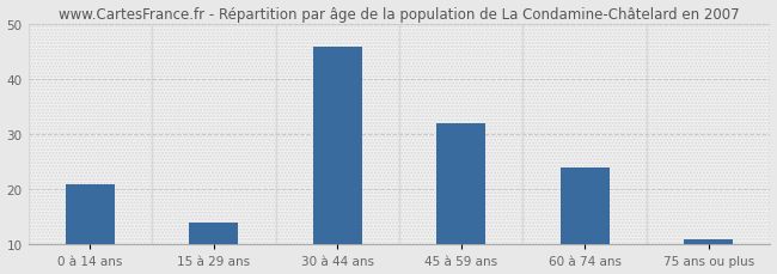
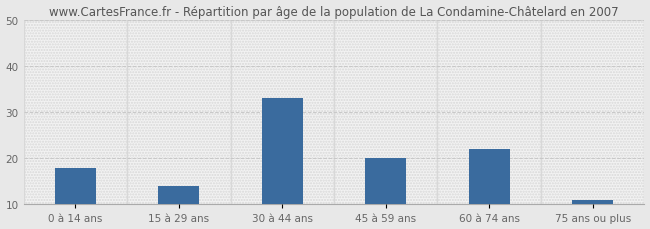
0 à 14 ans: 21 -> 18
30 à 44 ans: 46 -> 33
45 à 59 ans: 32 -> 20
60 à 74 ans: 24 -> 22
